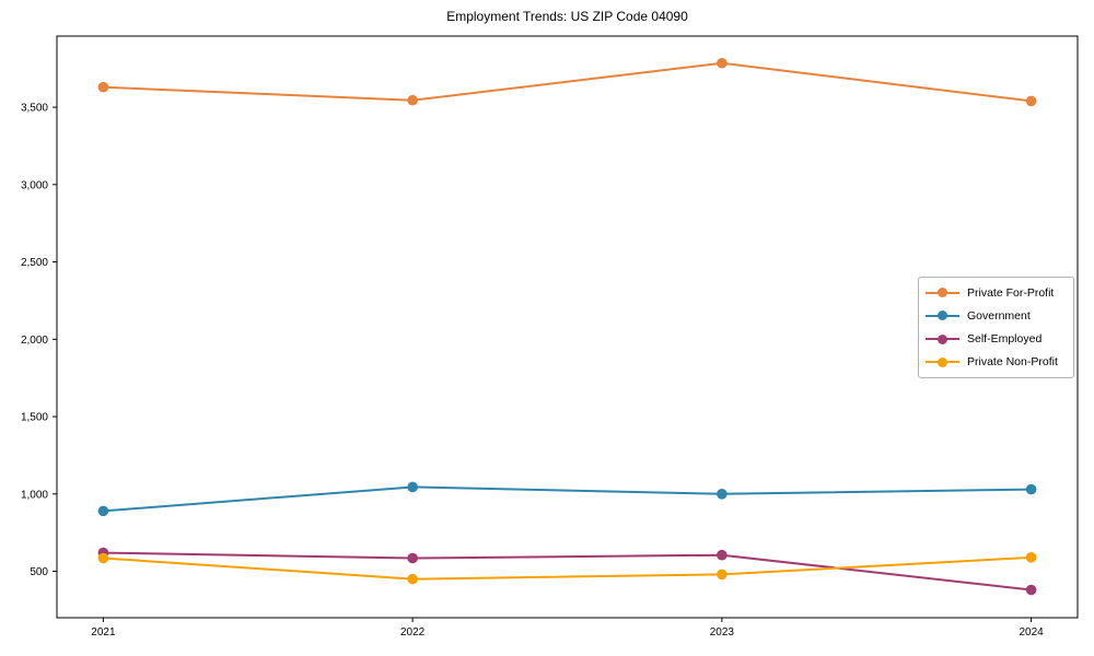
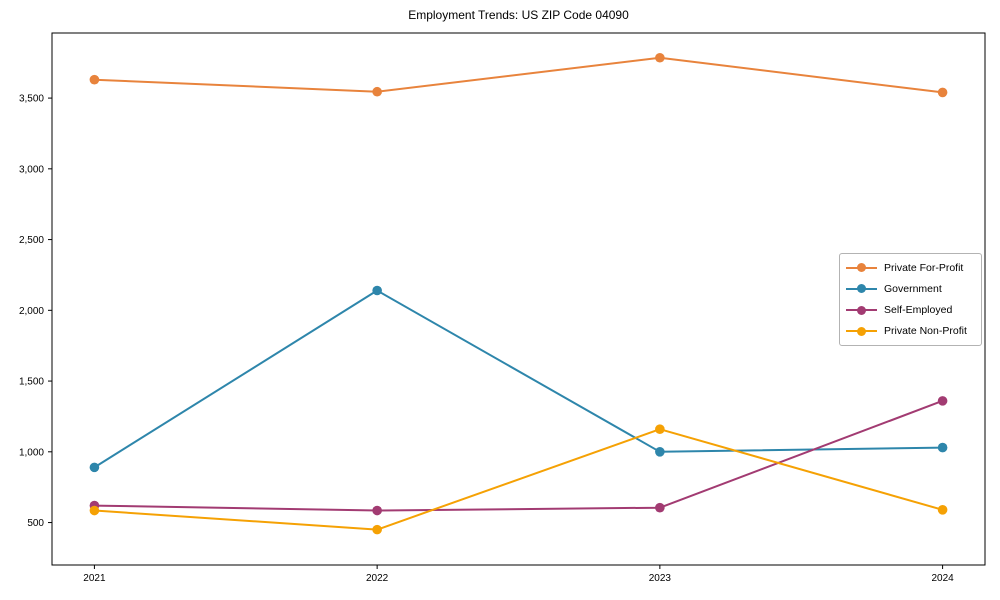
Government/2022: 1040 -> 2140
Private Non-Profit/2023: 480 -> 1160
Self-Employed/2024: 380 -> 1360
